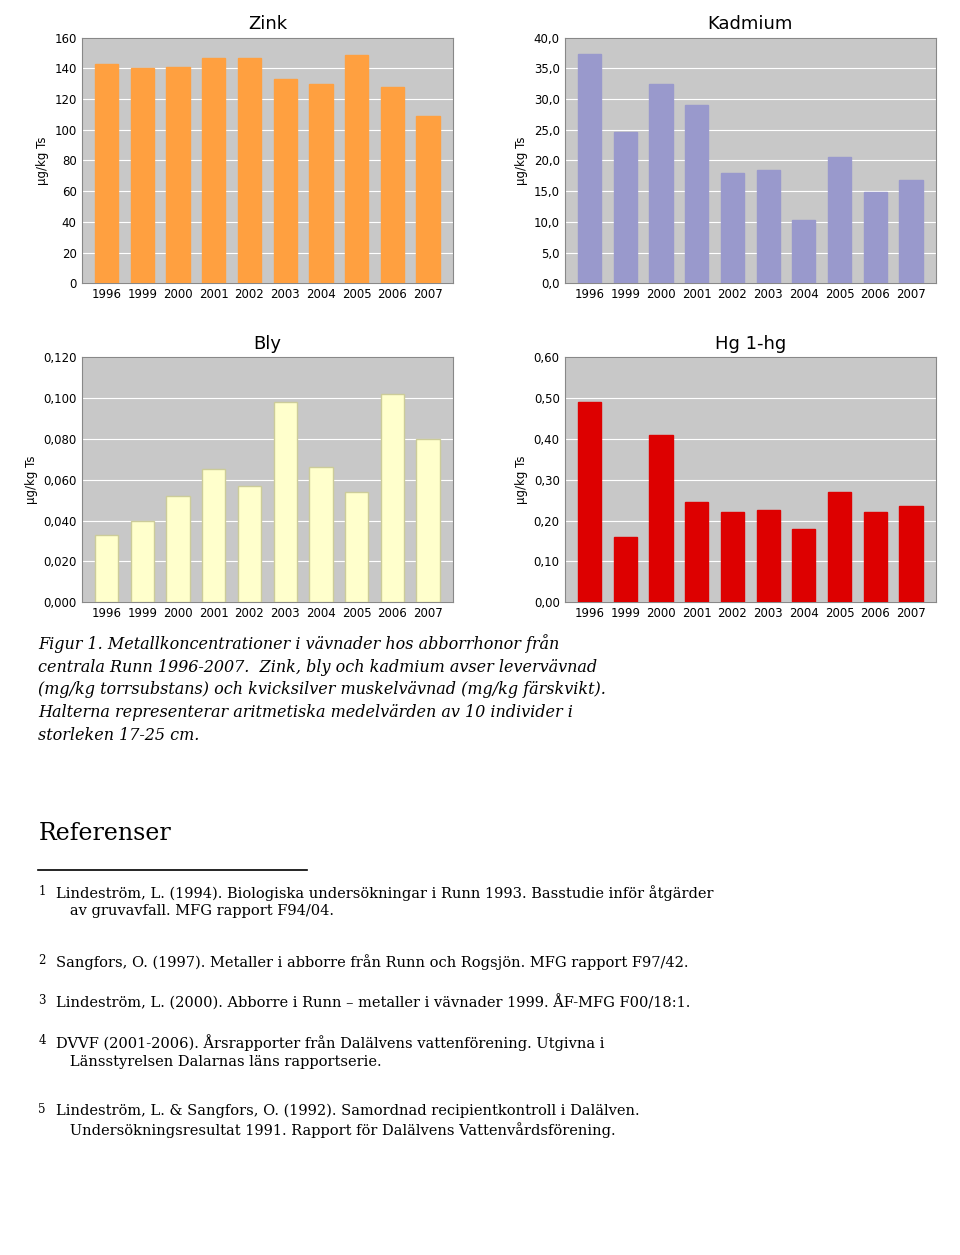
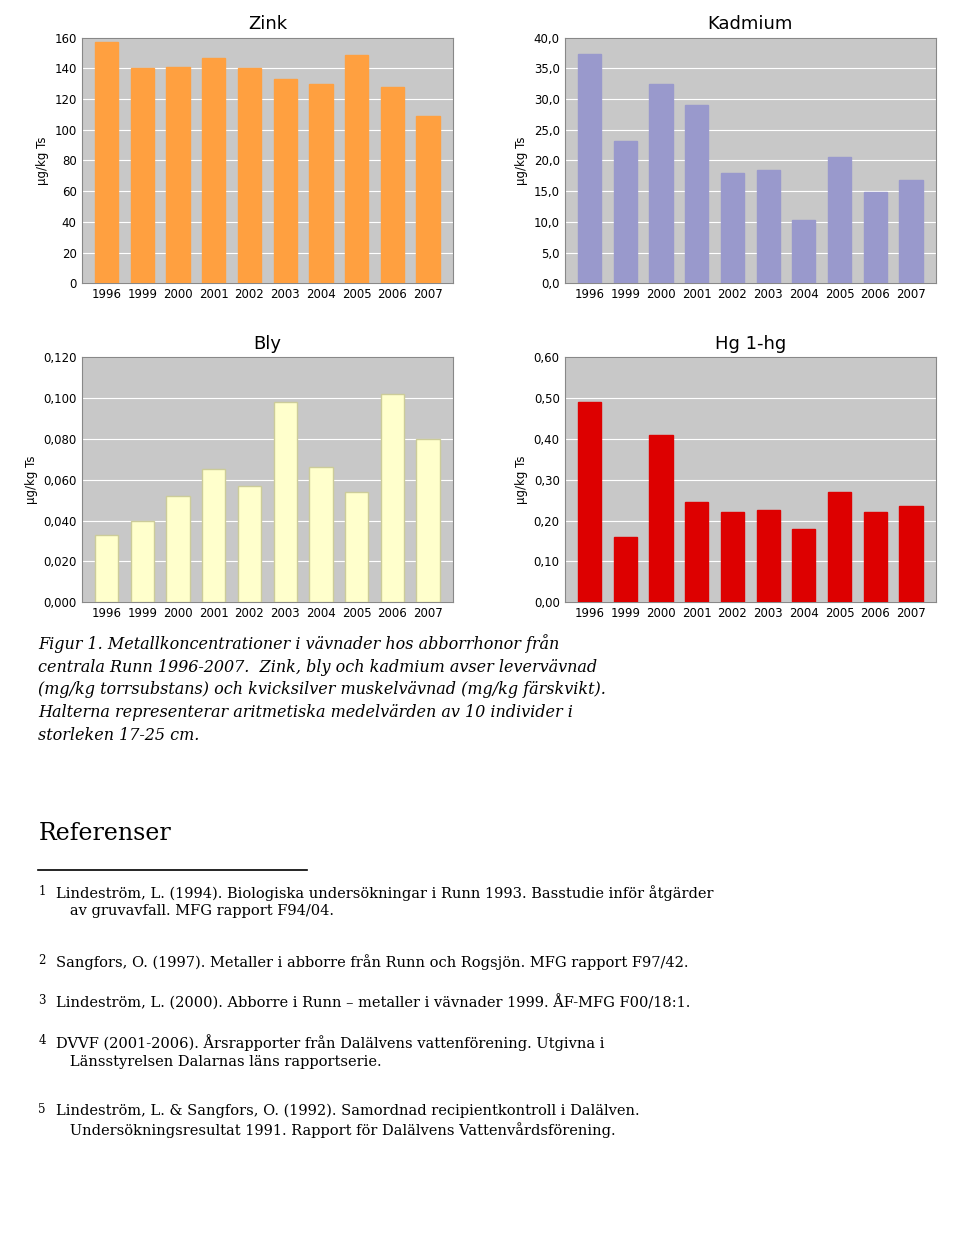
Zink/1996: 143 -> 157
Zink/2002: 147 -> 140
Kadmium/1999: 24,6 -> 23,2
